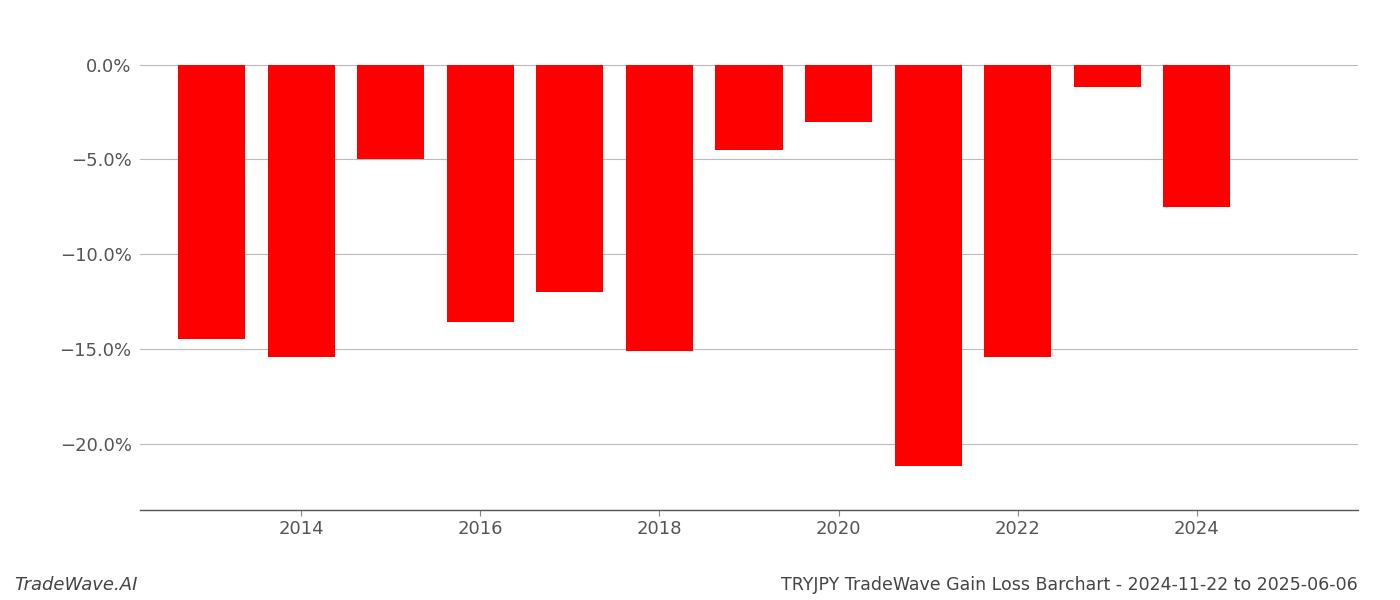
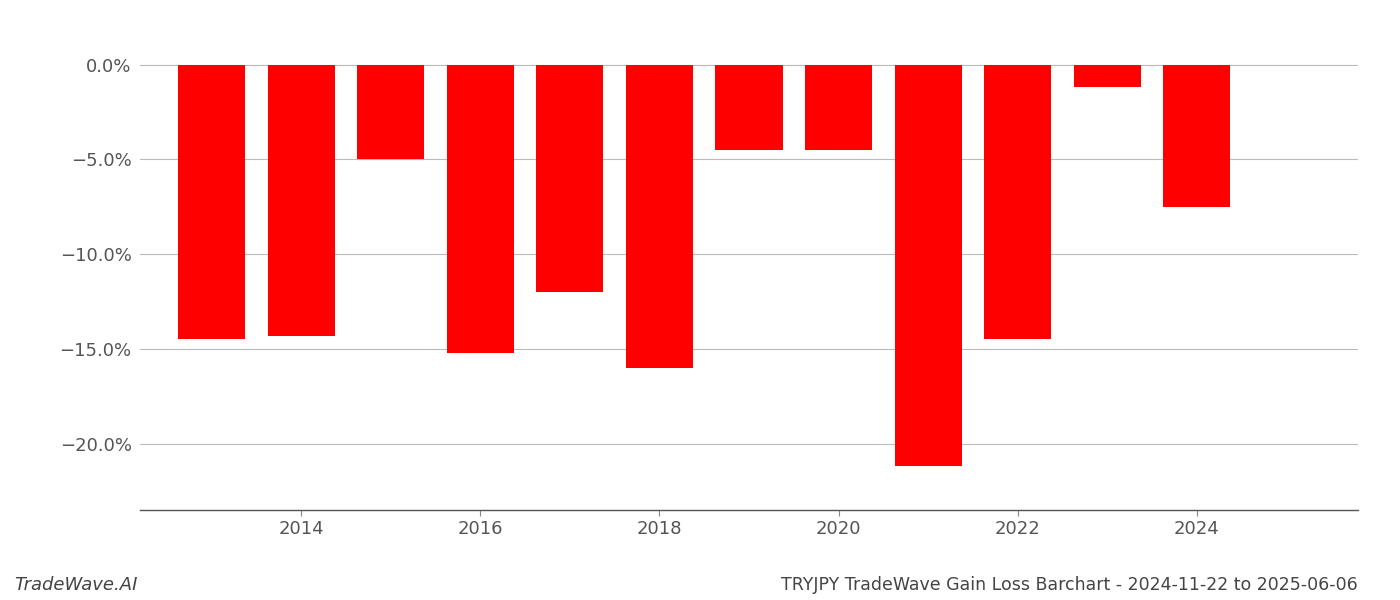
2014: -15.4% -> -14.3%
2016: -13.6% -> -15.2%
2018: -15.1% -> -16.0%
2020: -3.0% -> -4.5%
2022: -15.4% -> -14.5%
